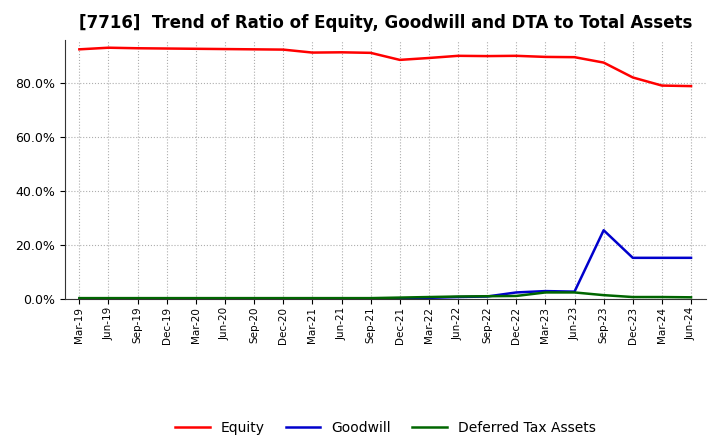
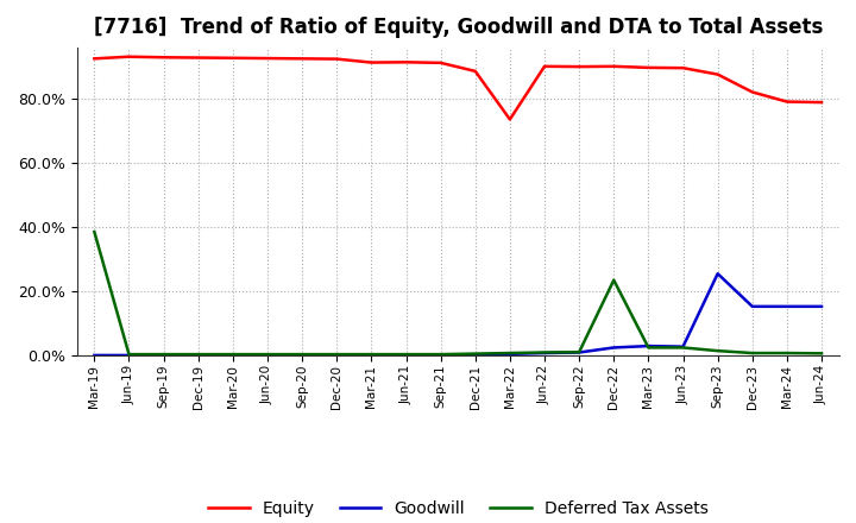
Deferred Tax Assets/Mar-19: 0.4% -> 38.5%
Equity/Mar-22: 89.2% -> 73.5%
Deferred Tax Assets/Dec-22: 1.2% -> 23.5%
